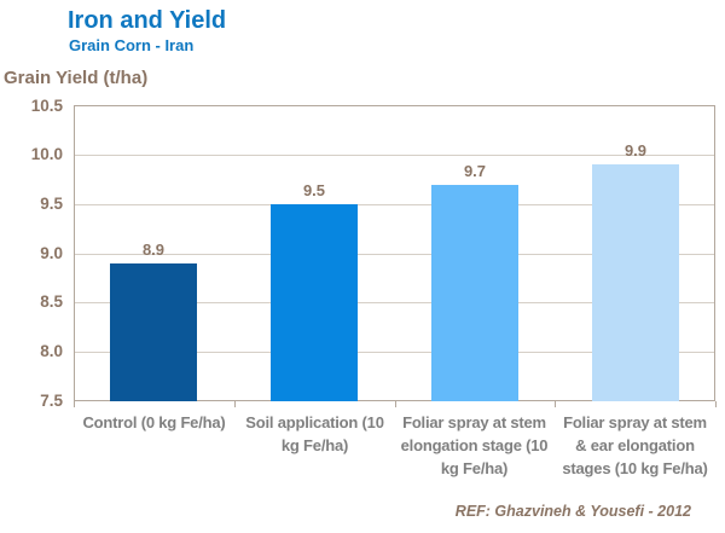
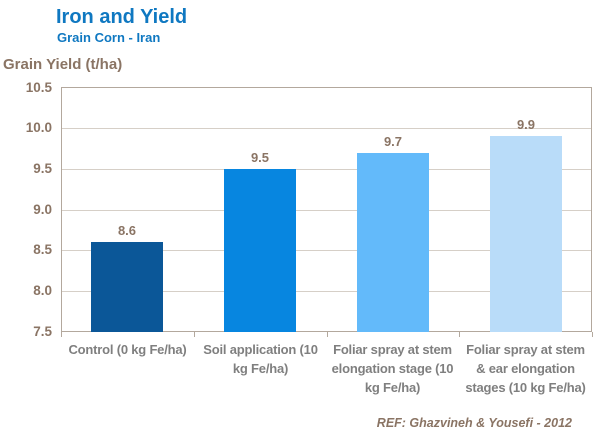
Control (0 kg Fe/ha): 8.9 -> 8.6
